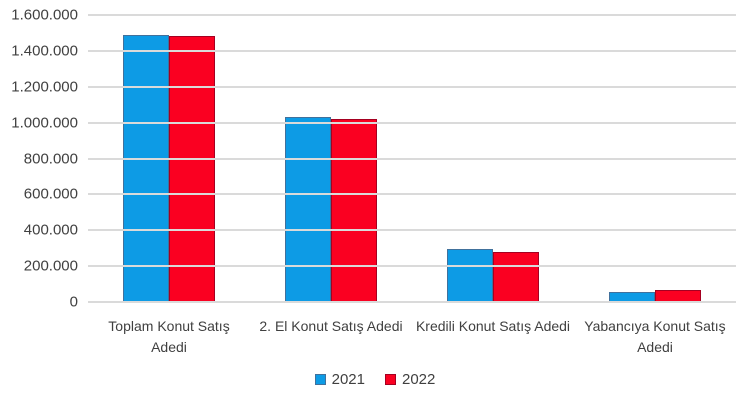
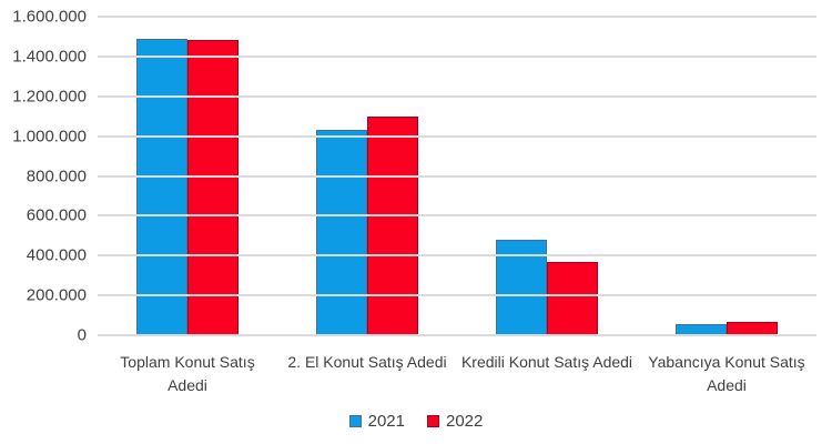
2022/2. El Konut Satış Adedi: 1020000 -> 1100000
2021/Kredili Konut Satış Adedi: 300000 -> 480000
2022/Kredili Konut Satış Adedi: 280000 -> 370000
